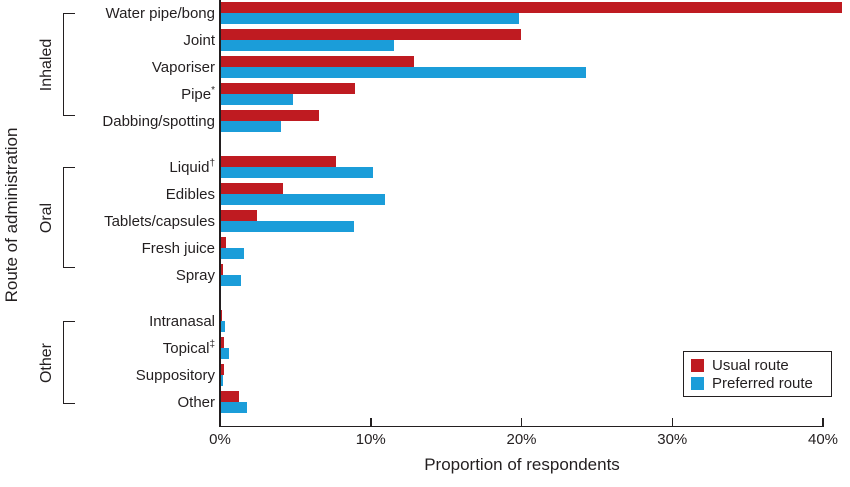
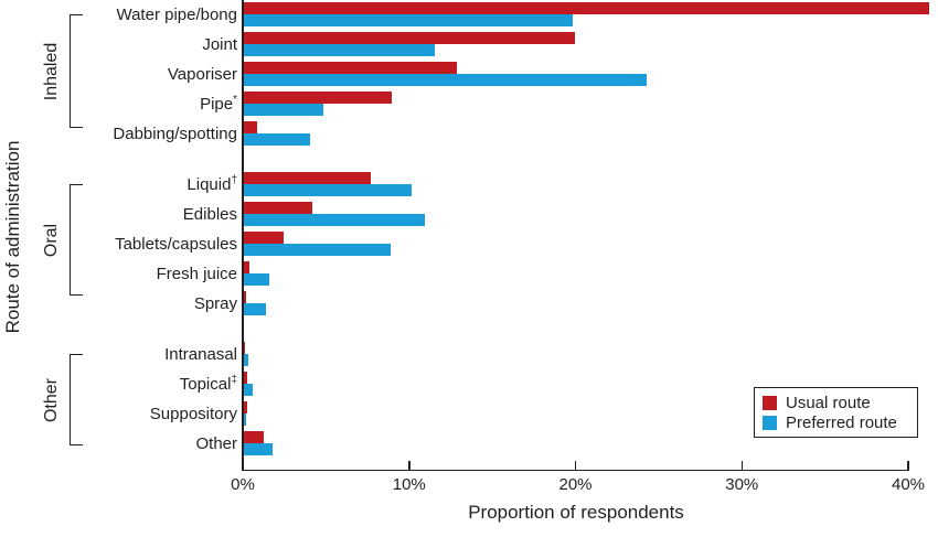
Usual route/Dabbing/spotting: 6.5% -> 0.8%
